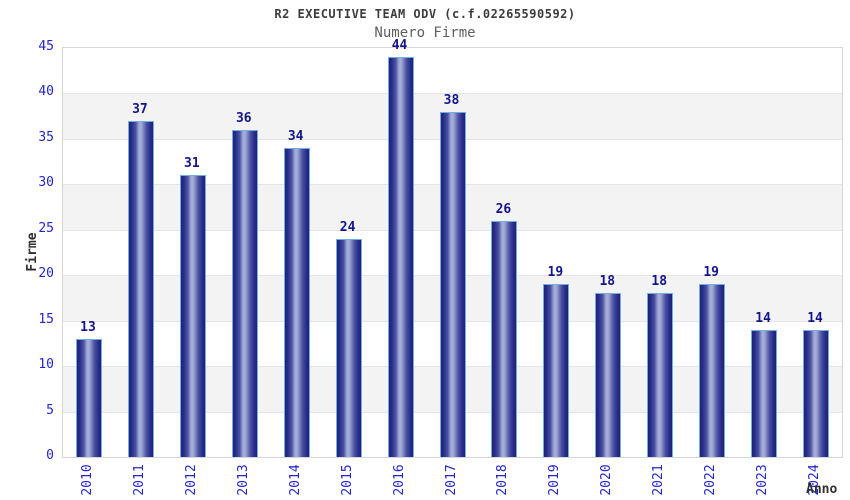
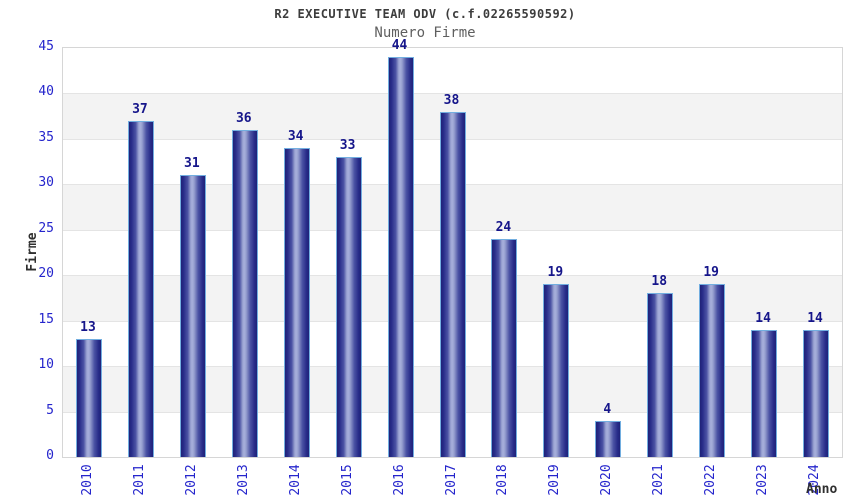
2015: 24 -> 33
2018: 26 -> 24
2020: 18 -> 4
